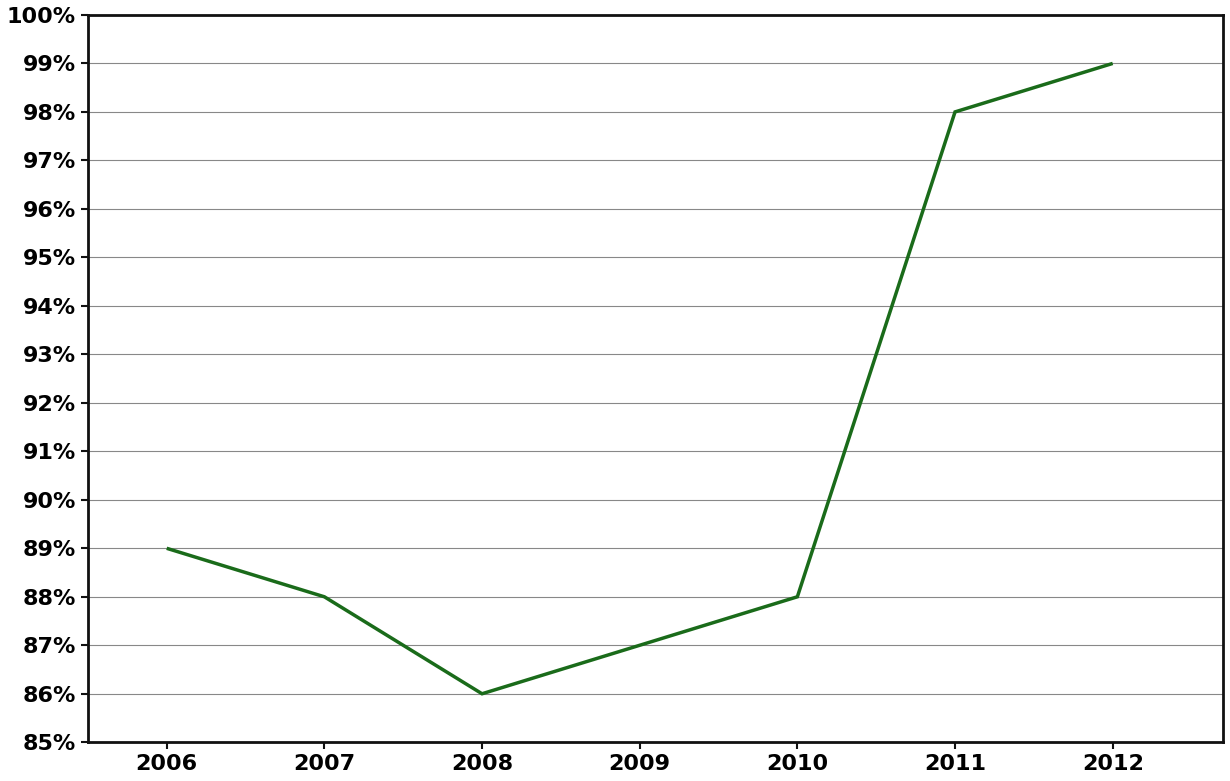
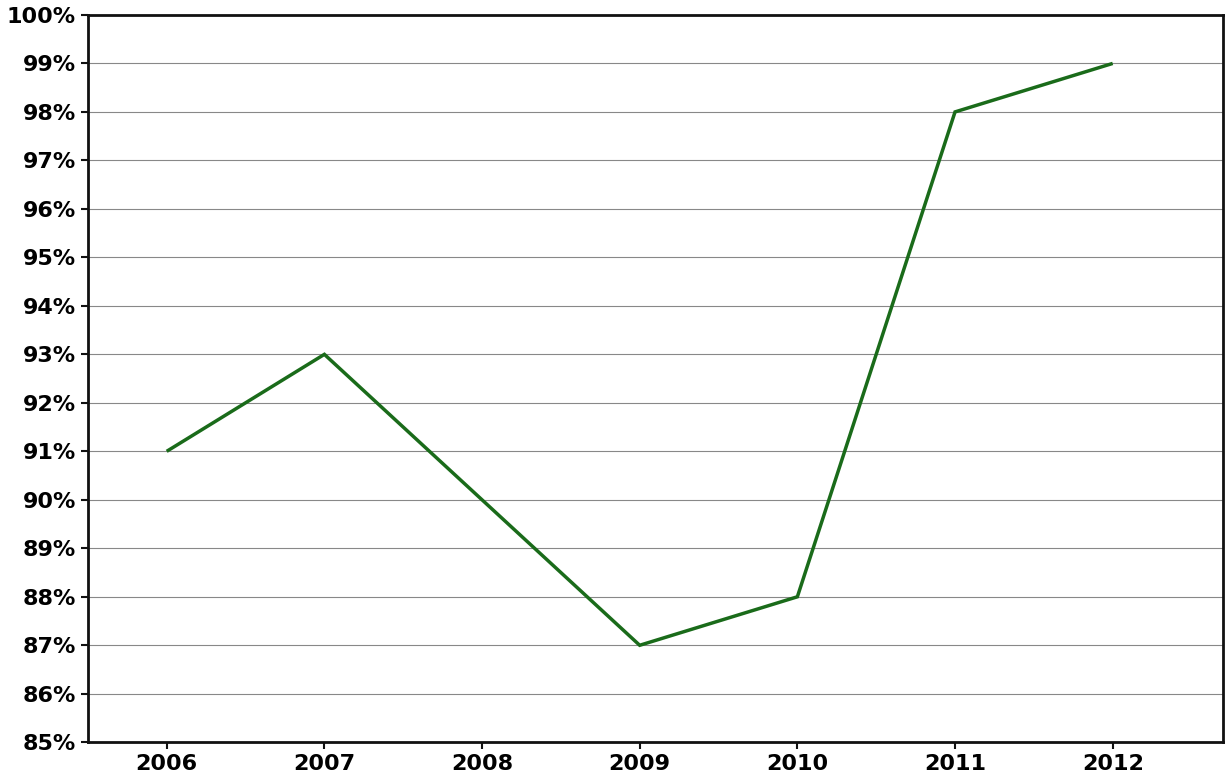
2006: 89% -> 91%
2007: 88% -> 93%
2008: 86% -> 90%
